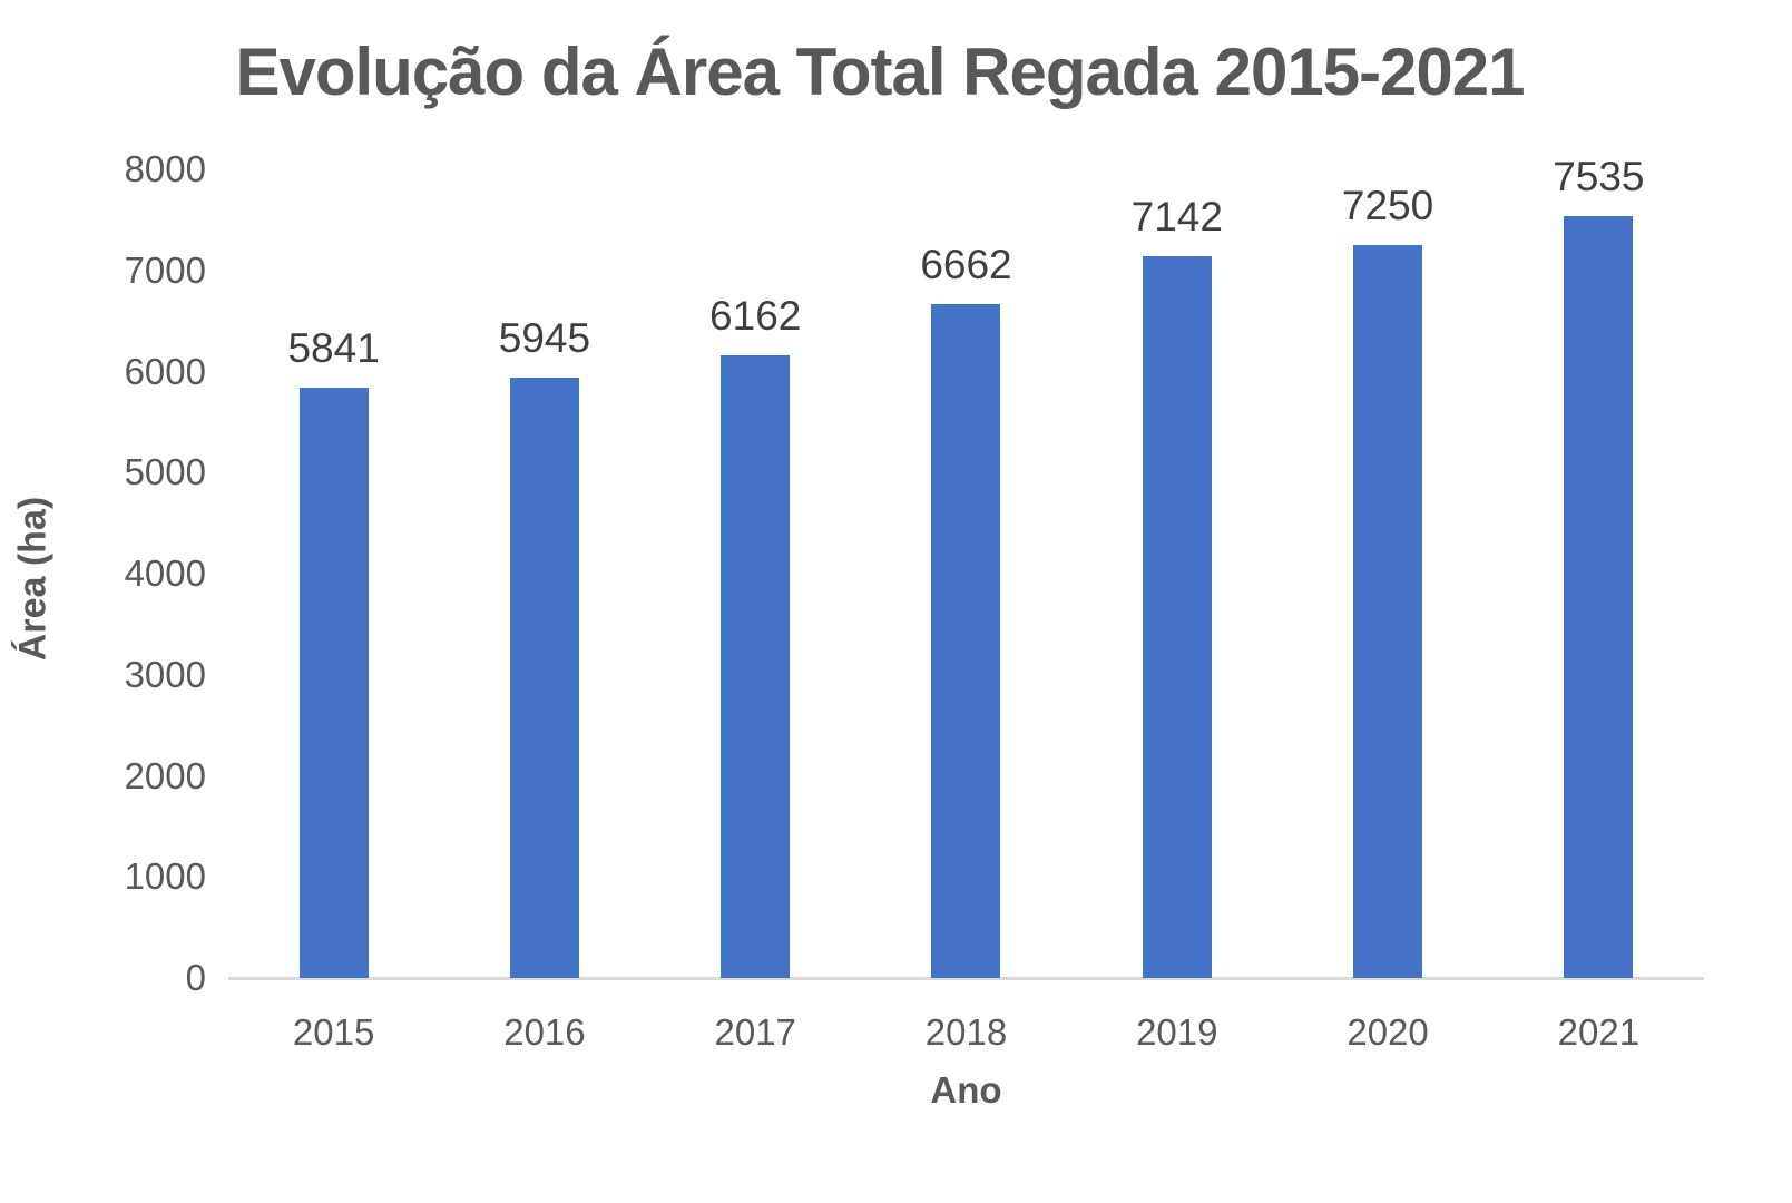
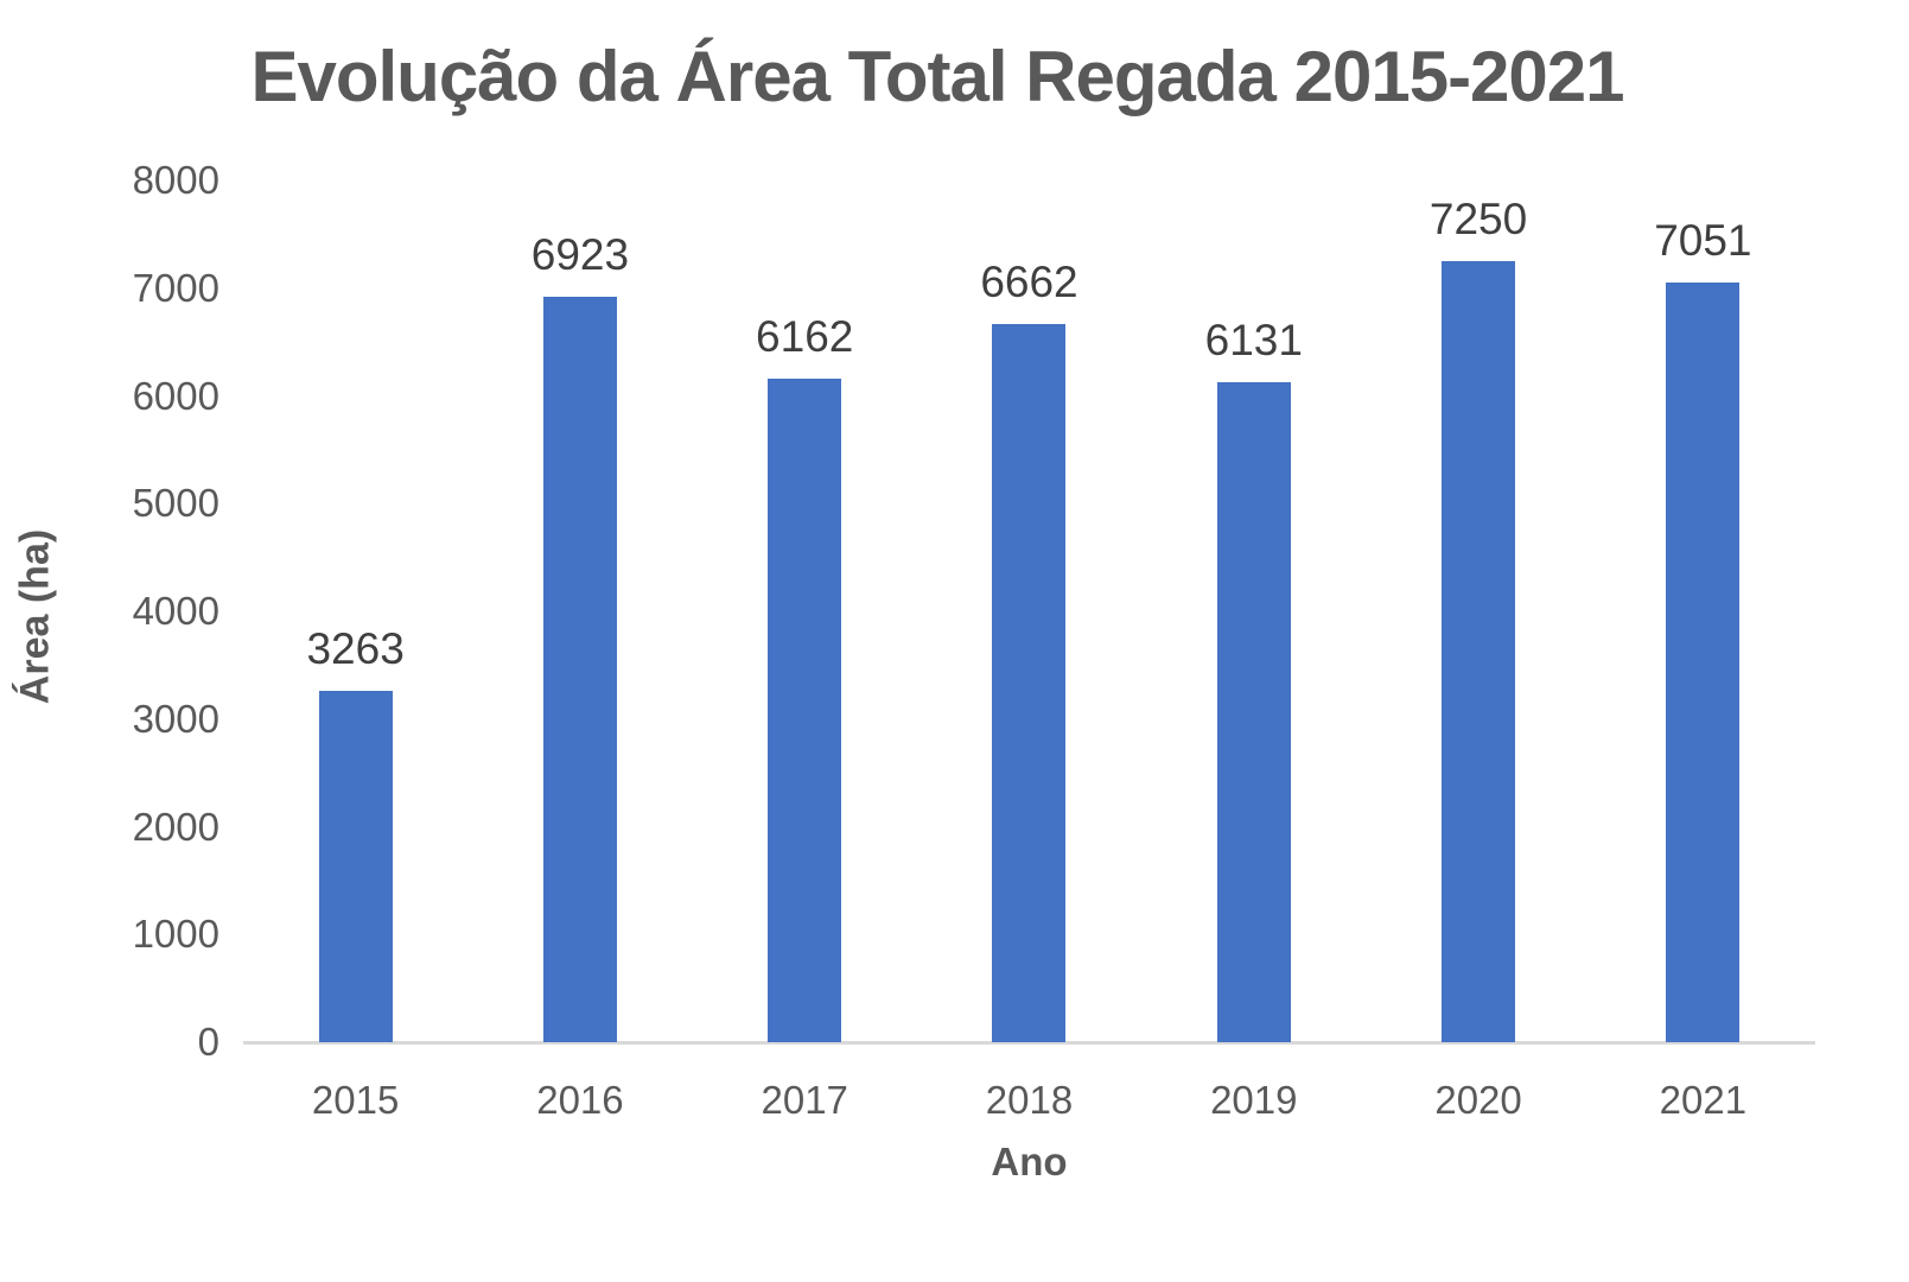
2015: 5841 -> 3263
2016: 5945 -> 6923
2019: 7142 -> 6131
2021: 7535 -> 7051
